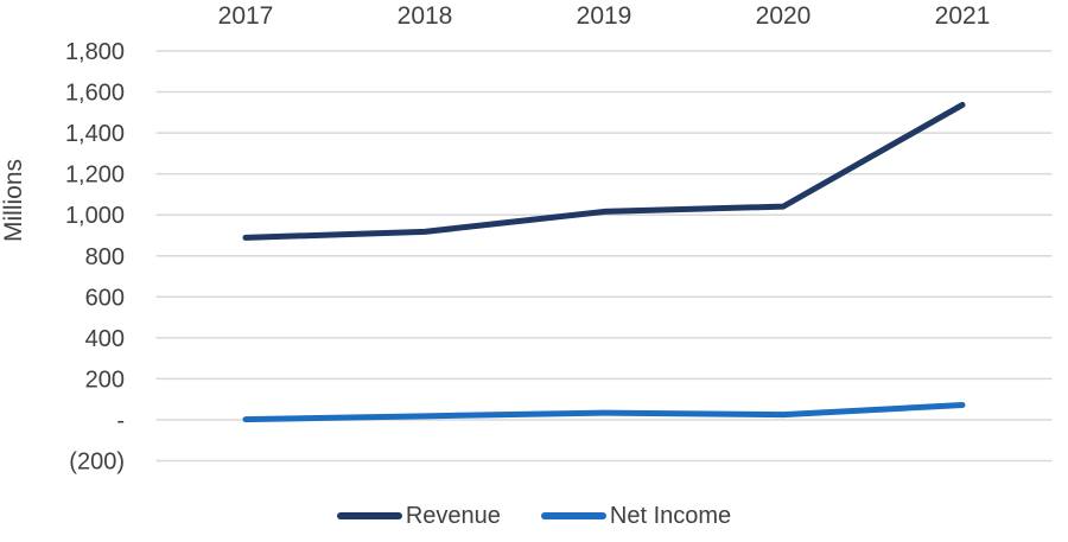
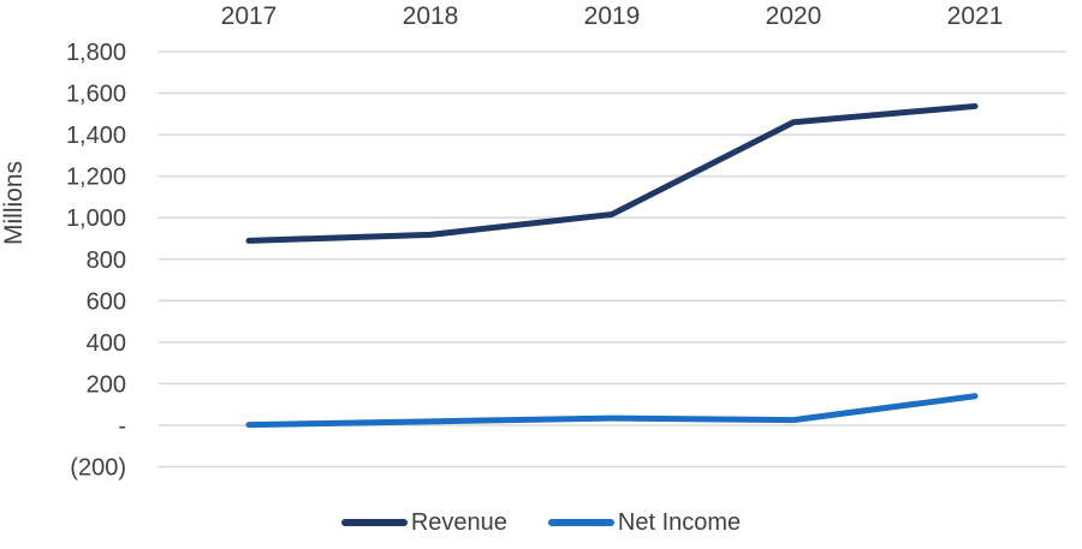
Revenue/2020: 1040 -> 1460
Net Income/2021: 70 -> 140
